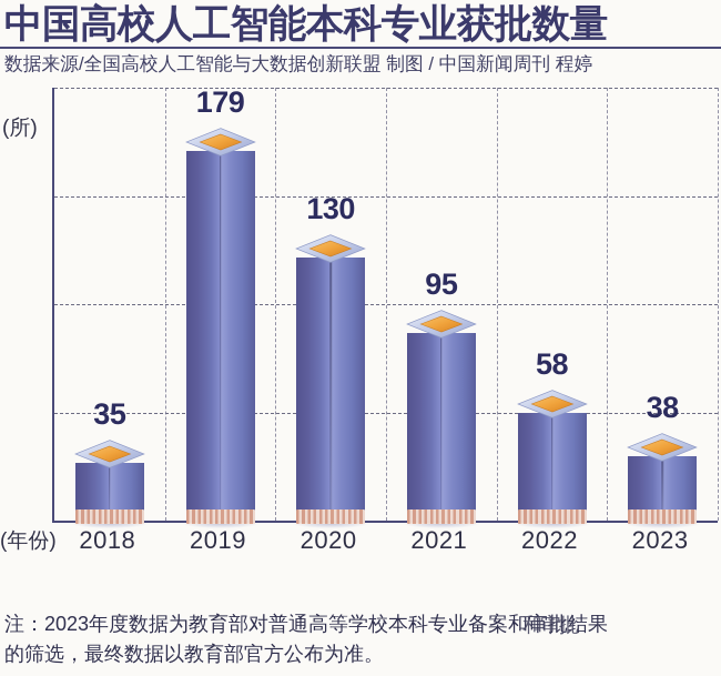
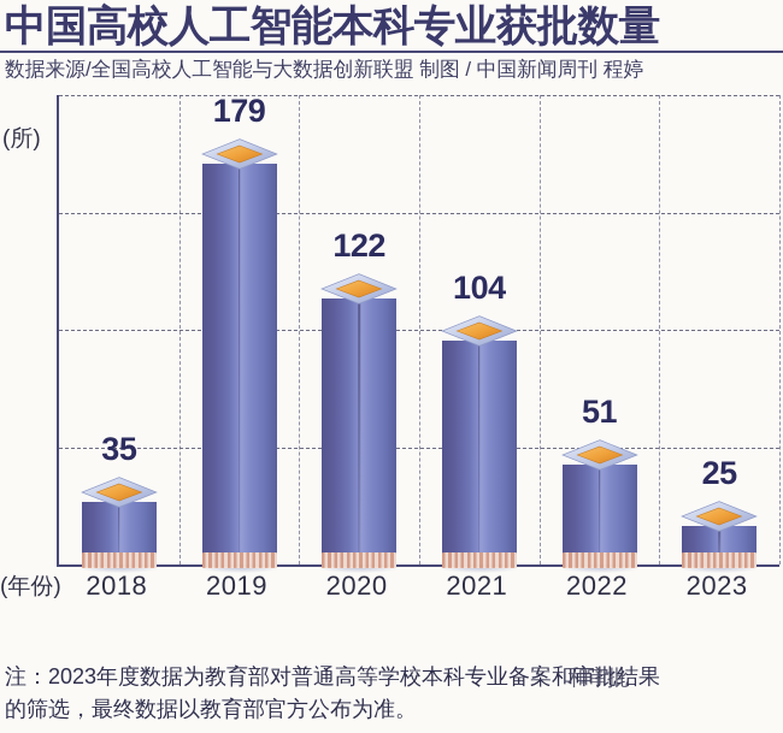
2020: 130 -> 122
2021: 95 -> 104
2022: 58 -> 51
2023: 38 -> 25
